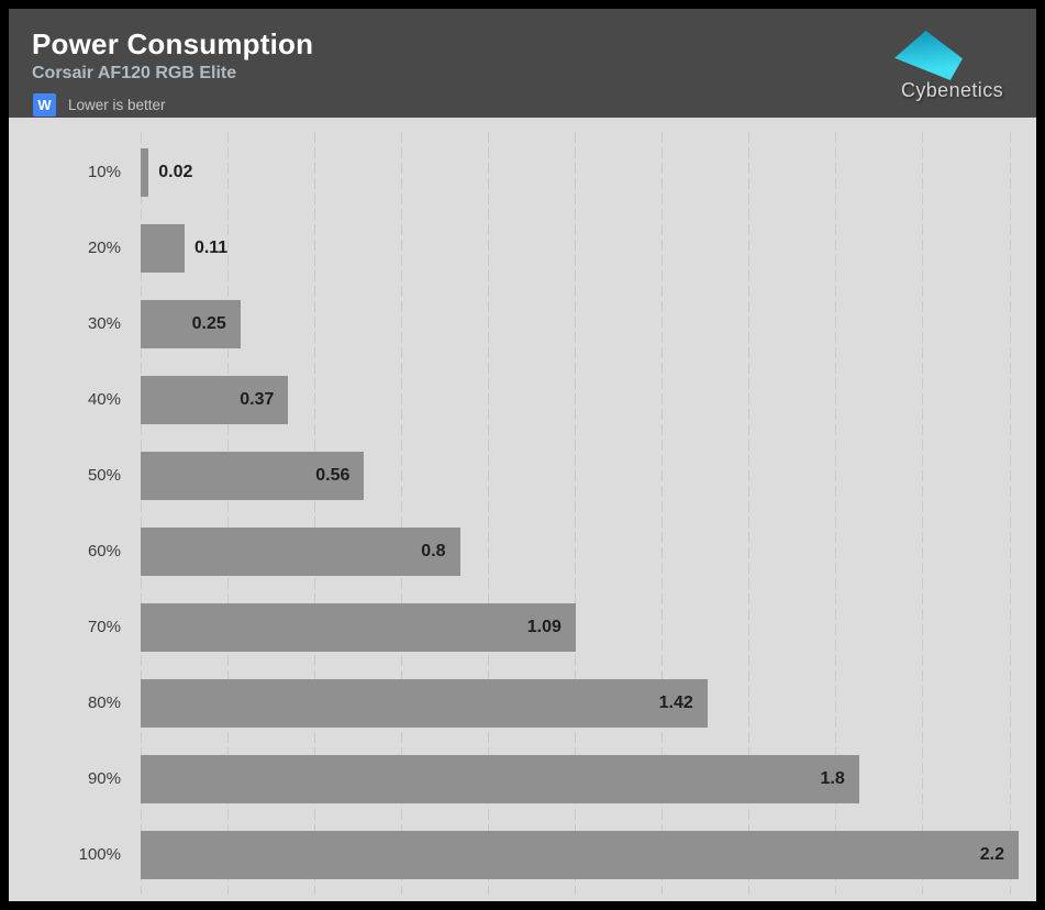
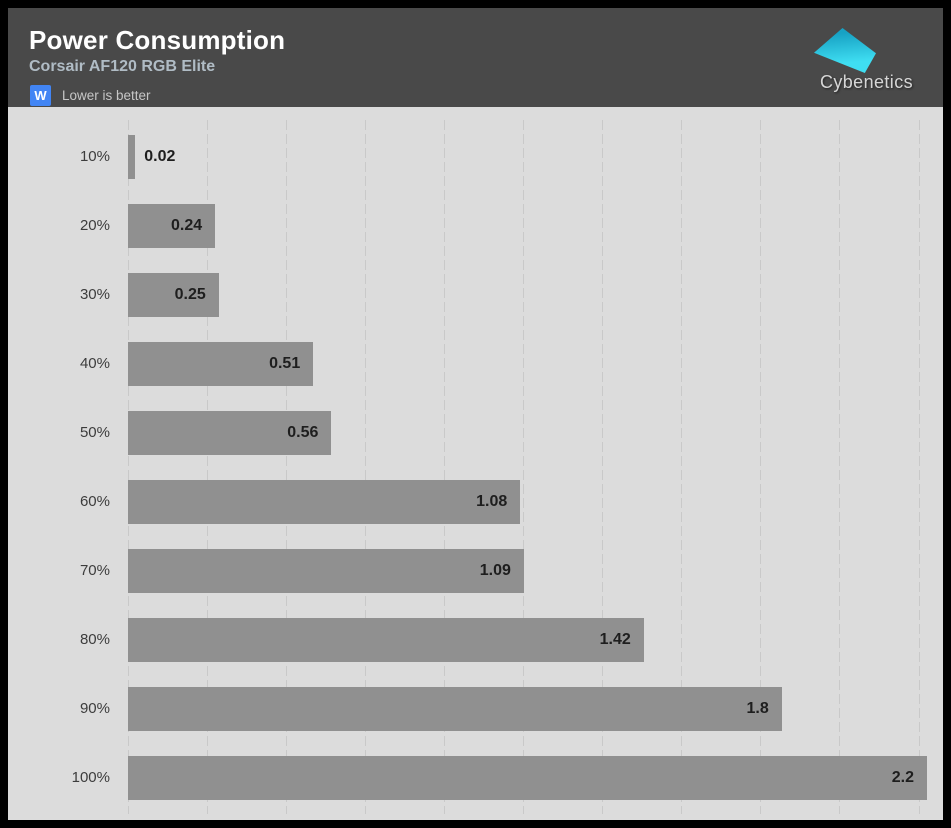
20%: 0.11 -> 0.24
40%: 0.37 -> 0.51
60%: 0.8 -> 1.08
